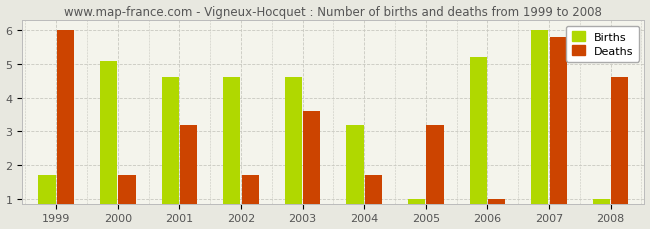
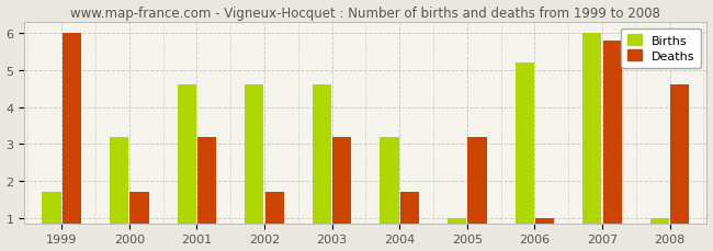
Births/2000: 5.1 -> 3.2
Deaths/2003: 3.6 -> 3.2
